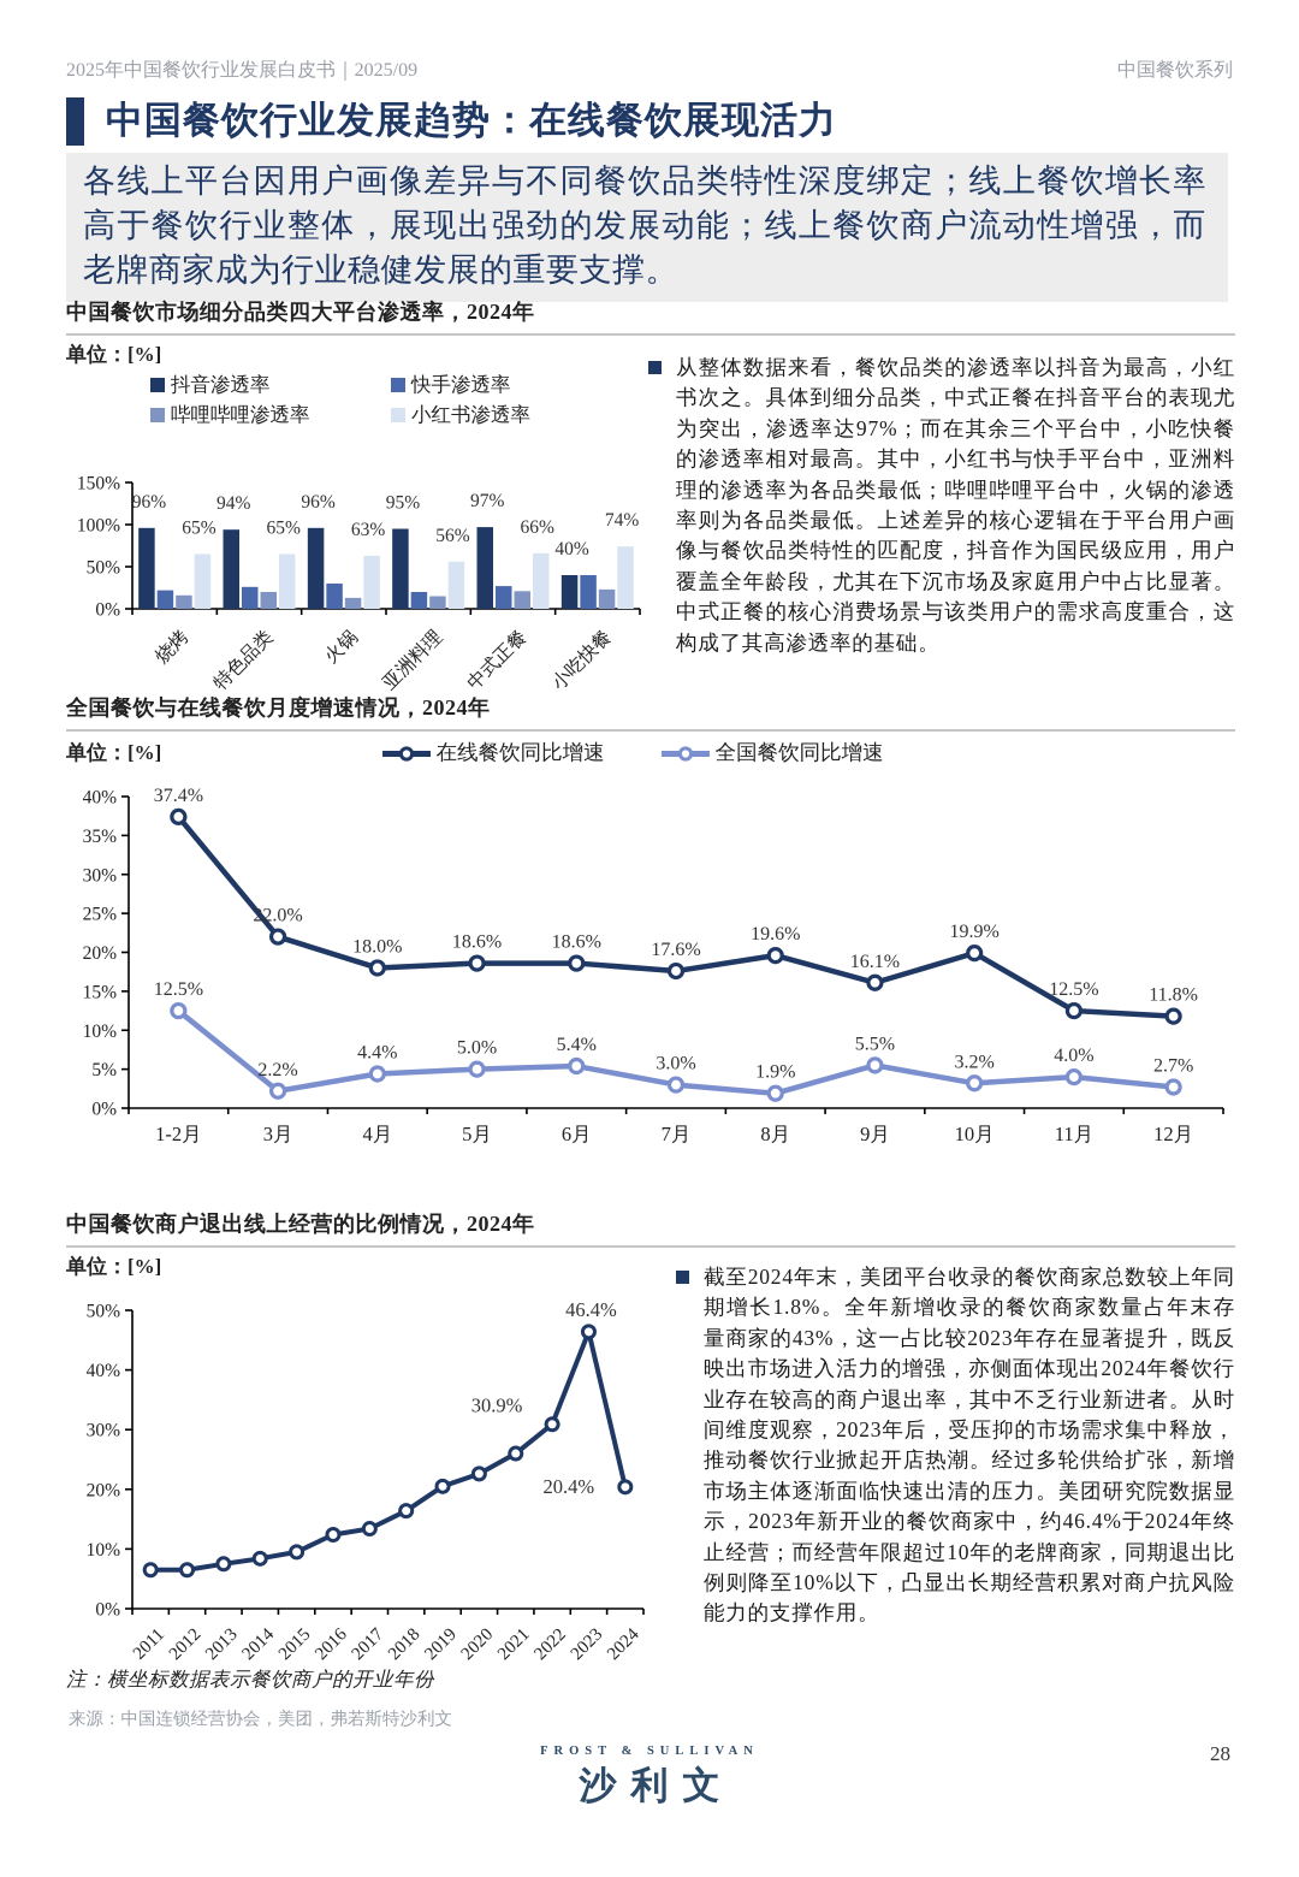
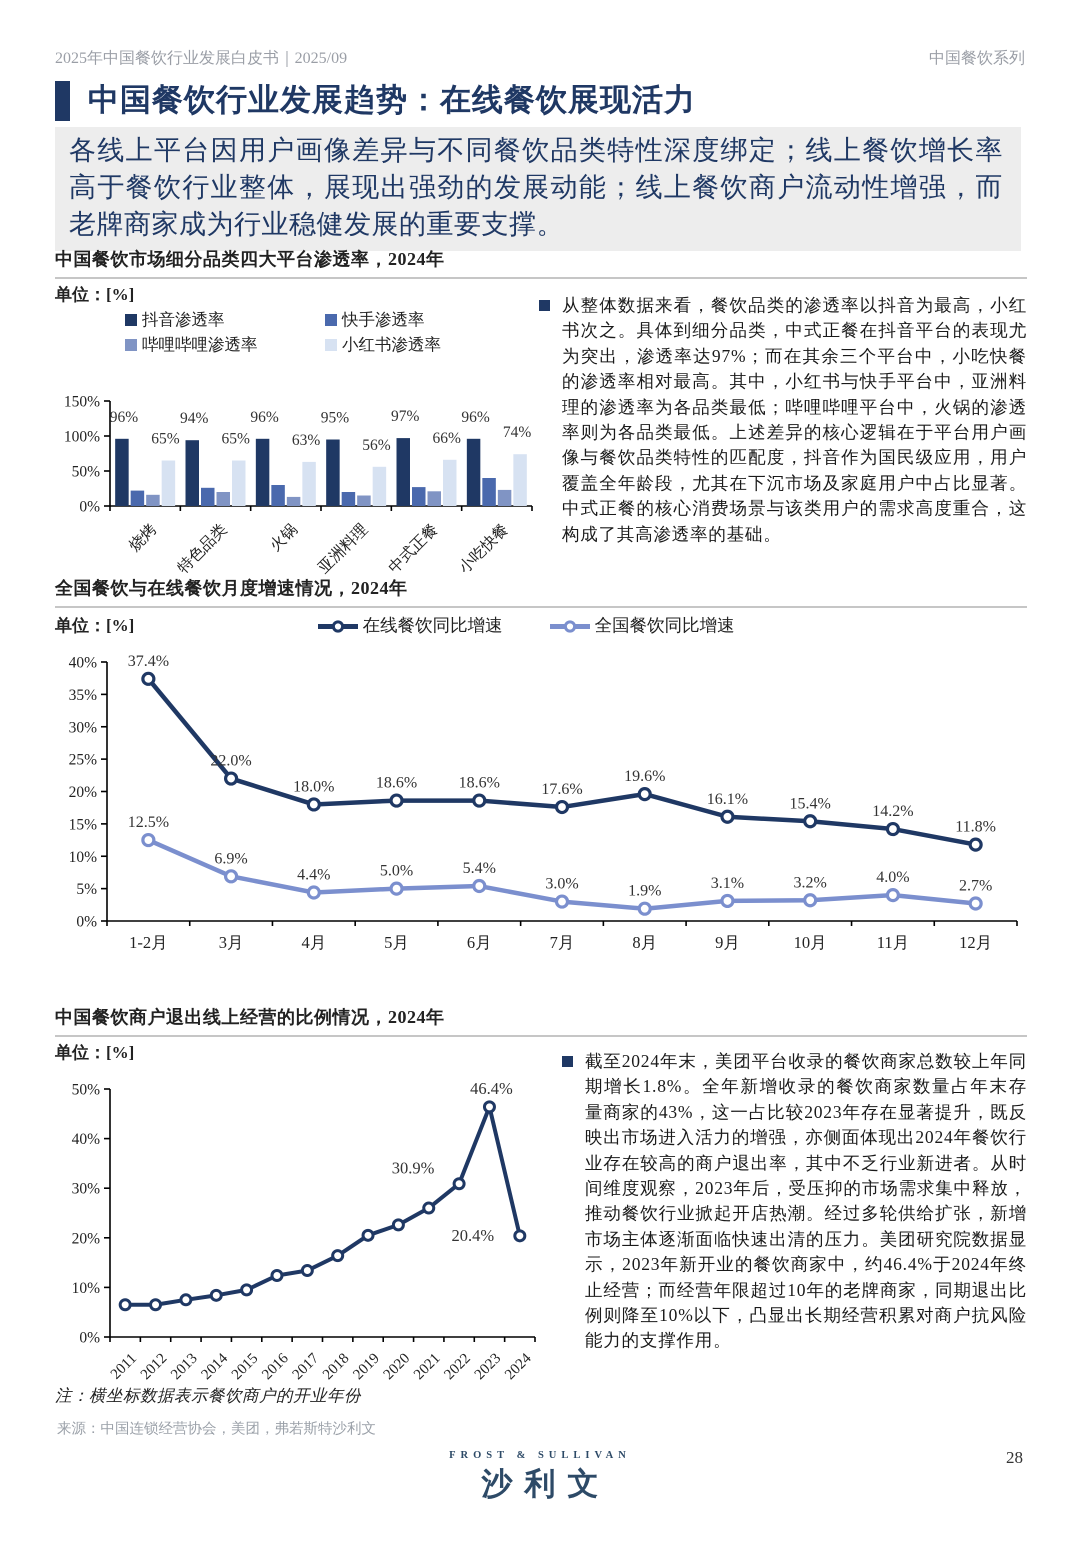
中国餐饮市场细分品类四大平台渗透率，2024年/抖音渗透率/小吃快餐: 40% -> 96%
全国餐饮与在线餐饮月度增速情况，2024年/全国餐饮同比增速/3月: 2.2% -> 6.9%
全国餐饮与在线餐饮月度增速情况，2024年/全国餐饮同比增速/9月: 5.5% -> 3.1%
全国餐饮与在线餐饮月度增速情况，2024年/在线餐饮同比增速/10月: 19.9% -> 15.4%
全国餐饮与在线餐饮月度增速情况，2024年/在线餐饮同比增速/11月: 12.5% -> 14.2%
